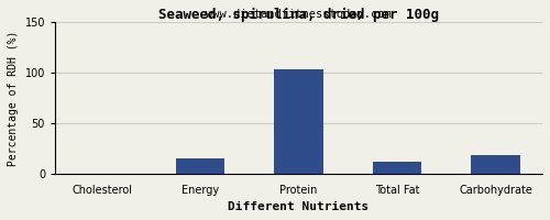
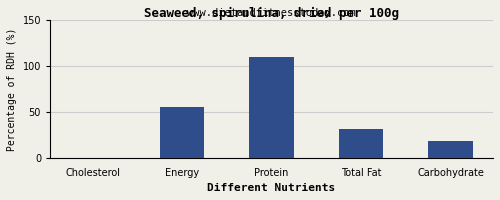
Energy: 16 -> 56
Protein: 103 -> 110
Total Fat: 12 -> 32
